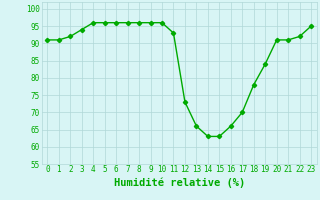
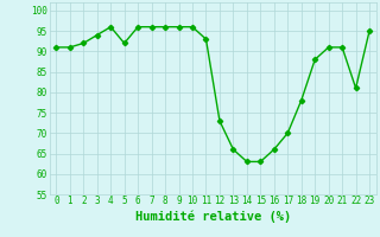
5: 96 -> 92
19: 84 -> 88
22: 92 -> 81
